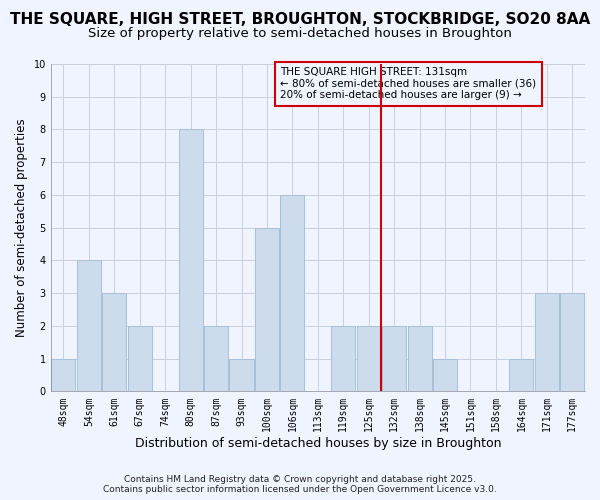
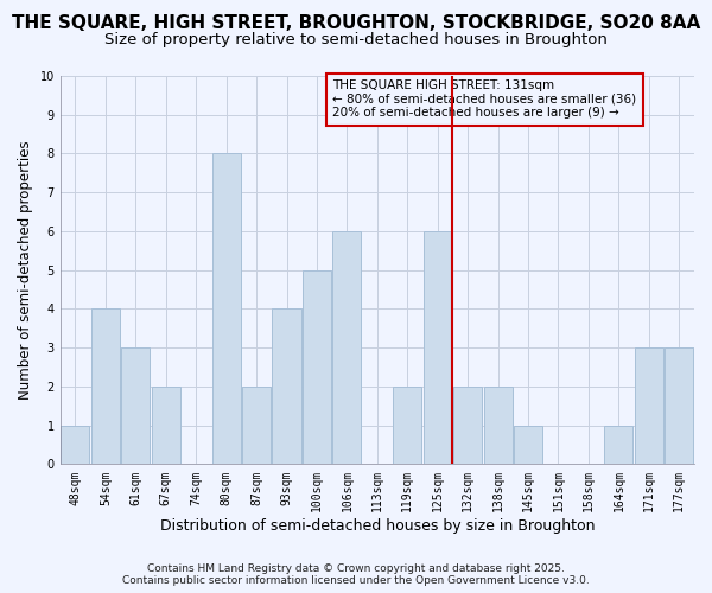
93sqm: 1 -> 4
125sqm: 2 -> 6
